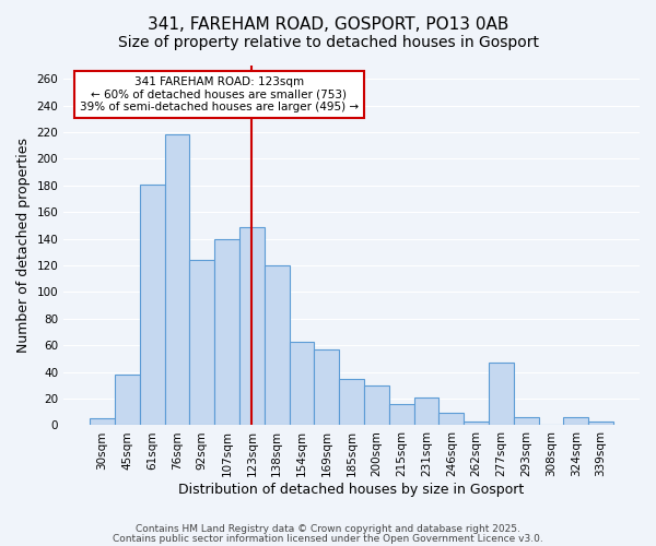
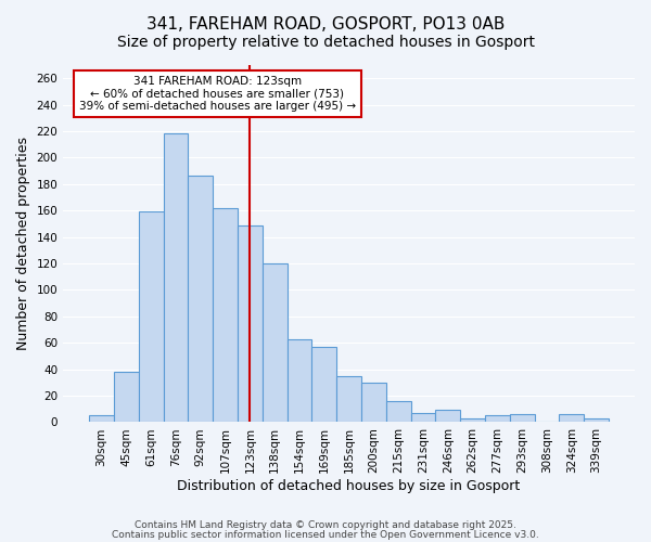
61sqm: 181 -> 159
92sqm: 124 -> 186
107sqm: 140 -> 162
231sqm: 21 -> 7
277sqm: 47 -> 5
